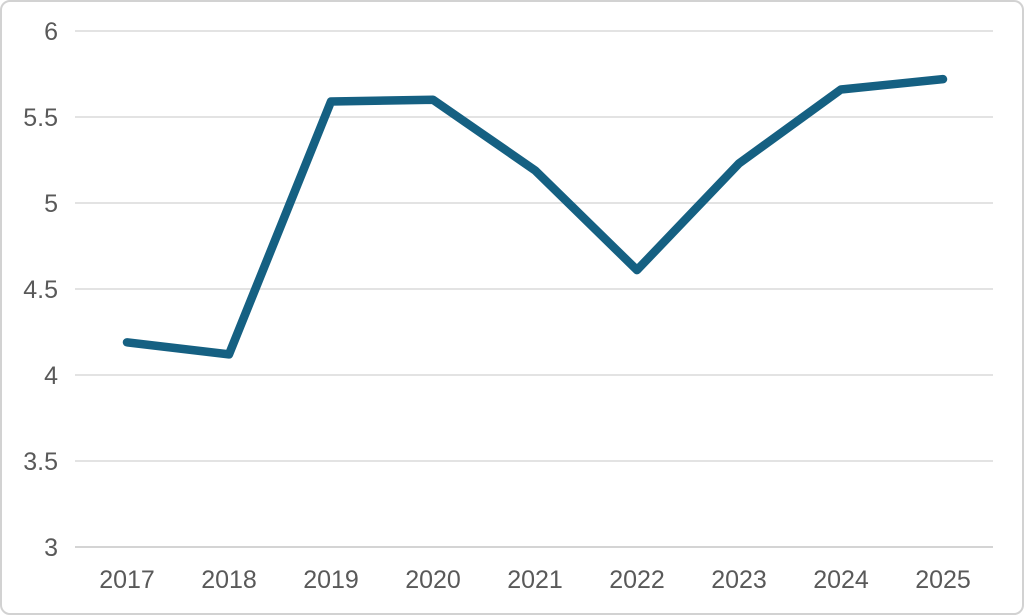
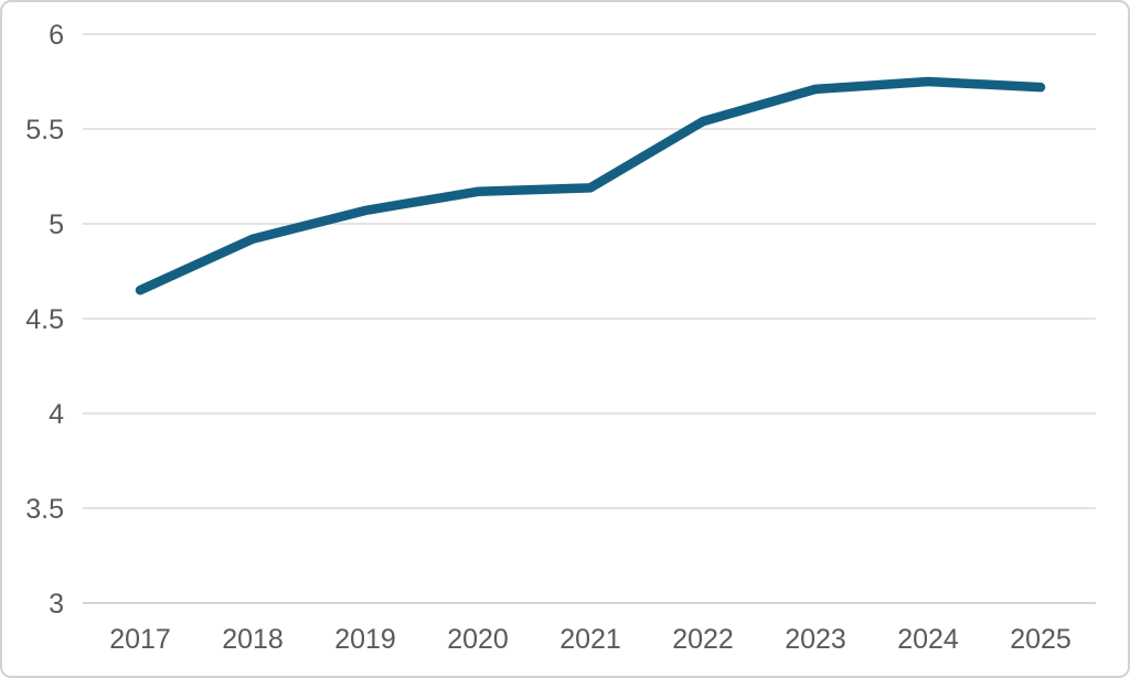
2017: 4.19 -> 4.65
2018: 4.12 -> 4.92
2019: 5.59 -> 5.07
2020: 5.60 -> 5.17
2022: 4.61 -> 5.54
2023: 5.23 -> 5.71
2024: 5.66 -> 5.75
